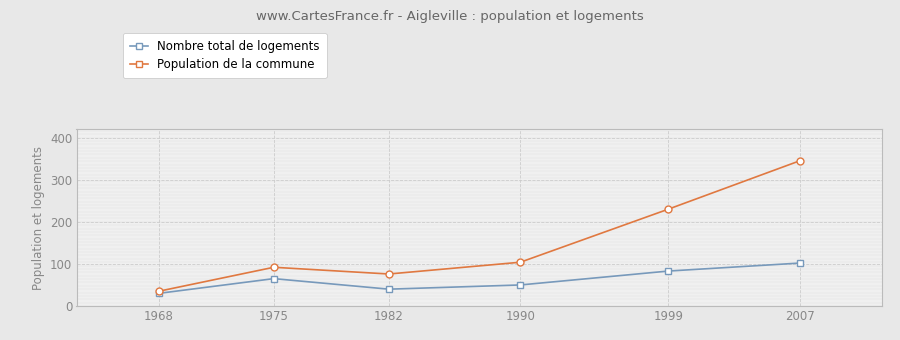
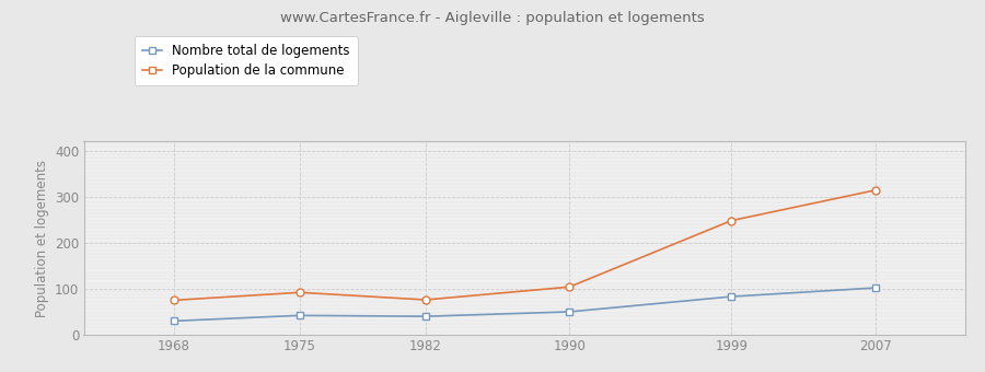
Population de la commune/1968: 35 -> 75
Nombre total de logements/1975: 65 -> 42
Population de la commune/1999: 230 -> 248
Population de la commune/2007: 345 -> 314
